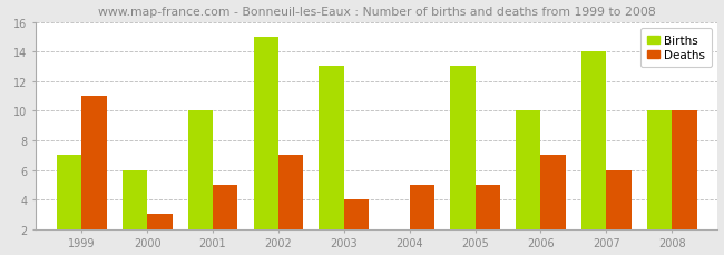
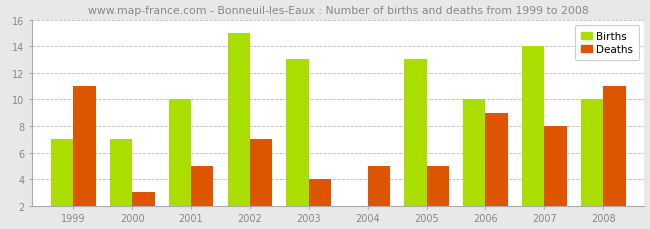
Births/2000: 6 -> 7
Deaths/2006: 7 -> 9
Deaths/2007: 6 -> 8
Deaths/2008: 10 -> 11
